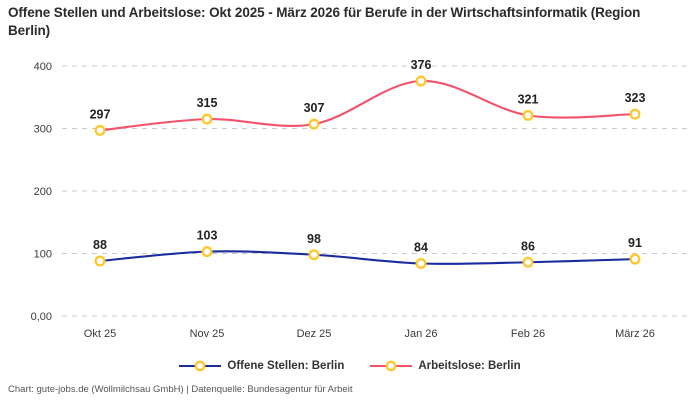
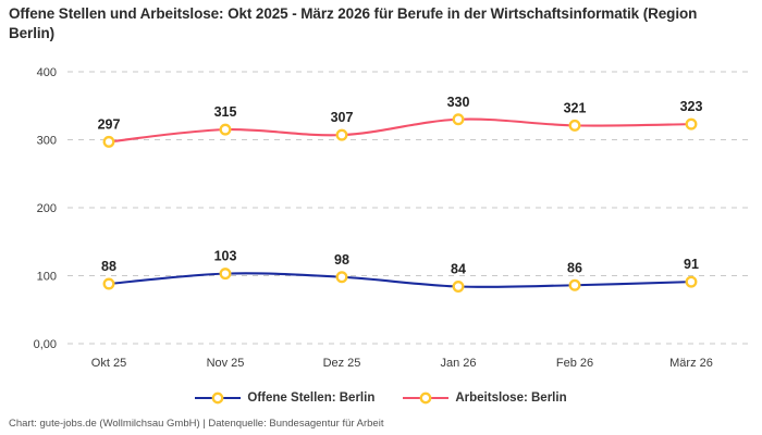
Arbeitslose: Berlin/Jan 26: 376 -> 330
